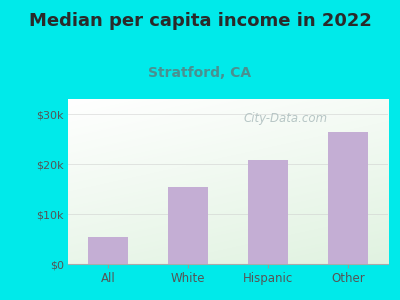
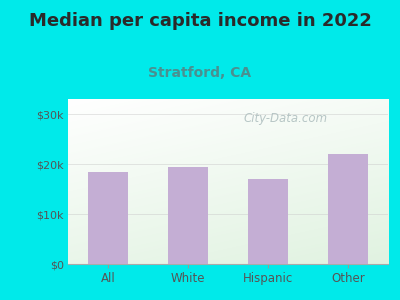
All: $5.4k -> $18.5k
White: $15.4k -> $19.5k
Hispanic: $20.8k -> $17.0k
Other: $26.4k -> $22.0k
